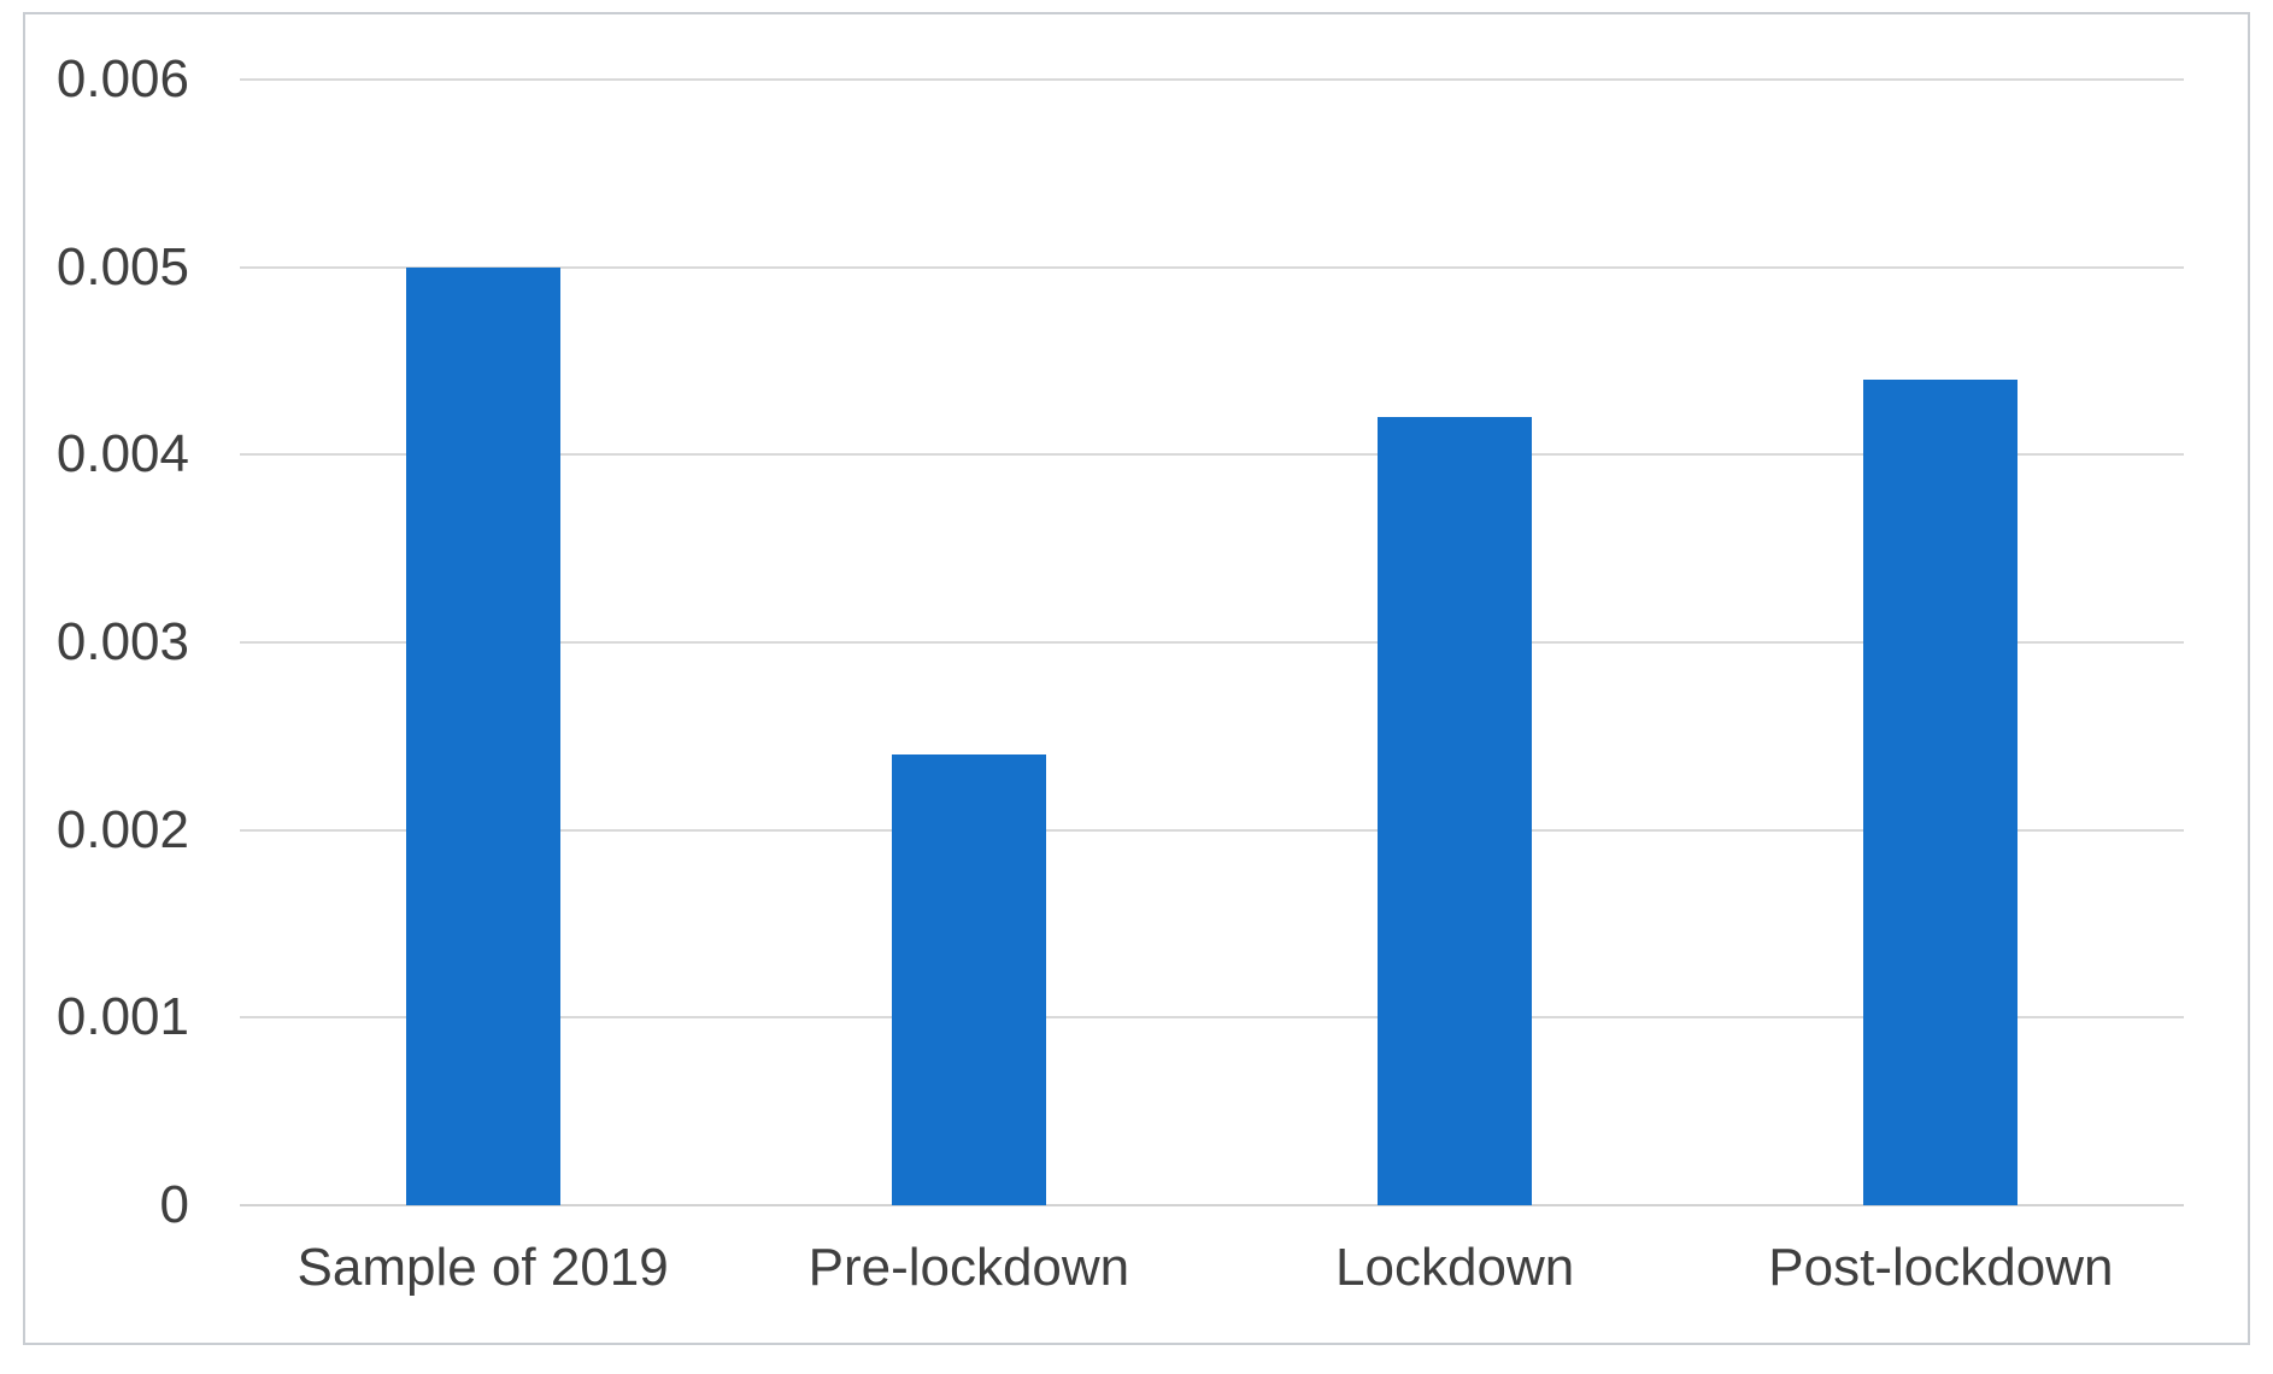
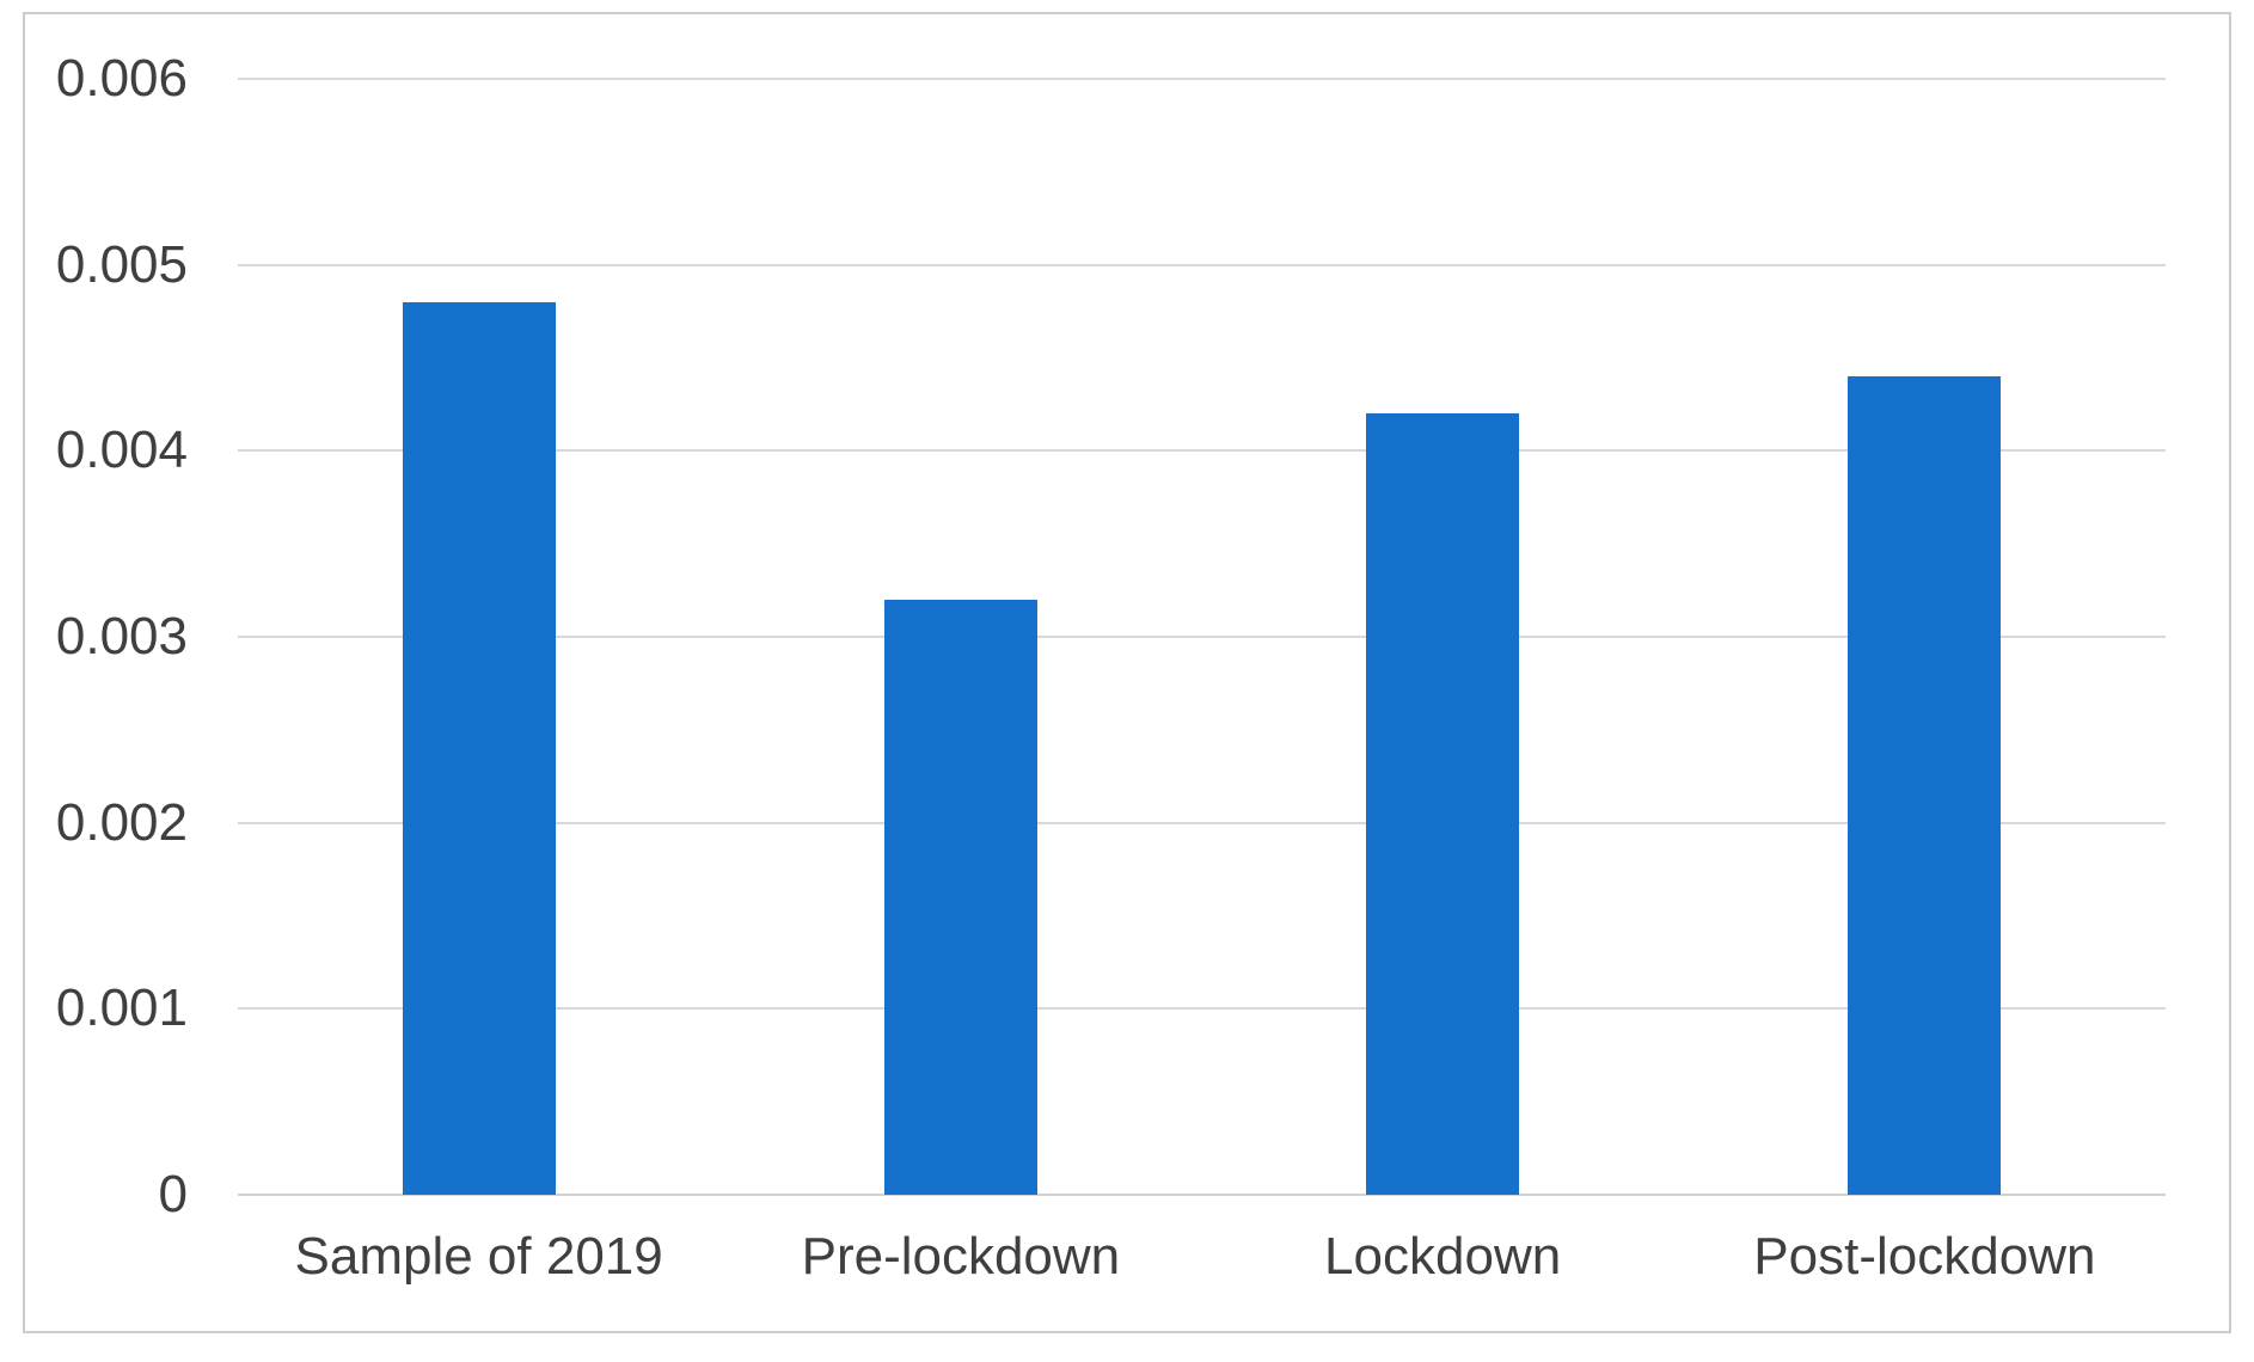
Sample of 2019: 0.0050 -> 0.0048
Pre-lockdown: 0.0024 -> 0.0032
